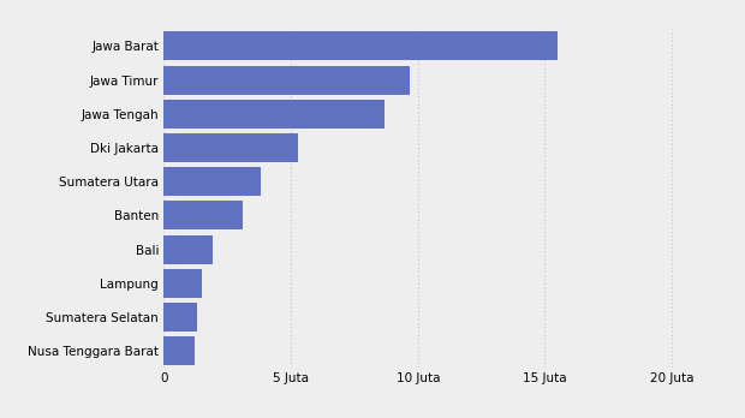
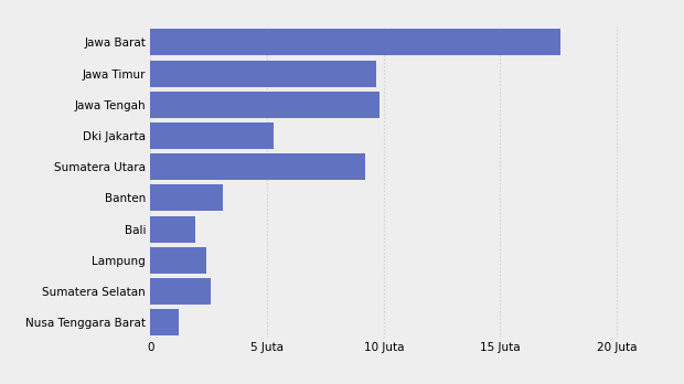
Jawa Barat: 15.5 Juta -> 17.6 Juta
Jawa Tengah: 8.7 Juta -> 9.8 Juta
Sumatera Utara: 3.8 Juta -> 9.2 Juta
Lampung: 1.5 Juta -> 2.4 Juta
Sumatera Selatan: 1.3 Juta -> 2.6 Juta
